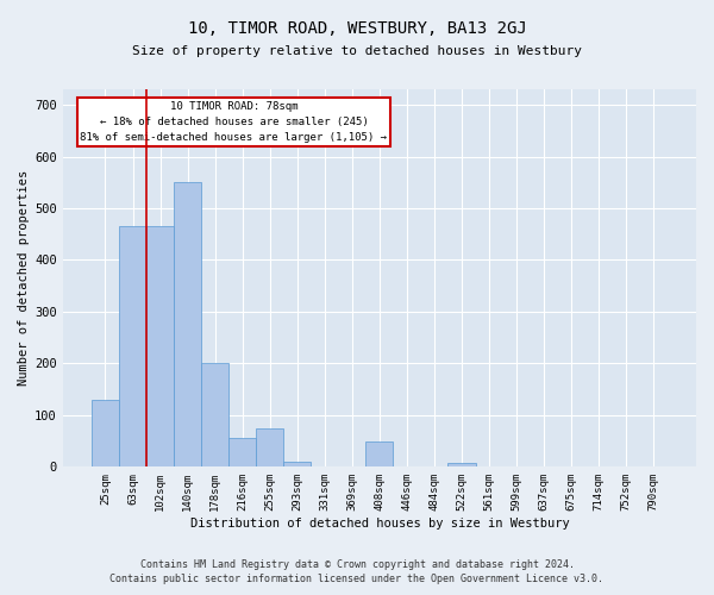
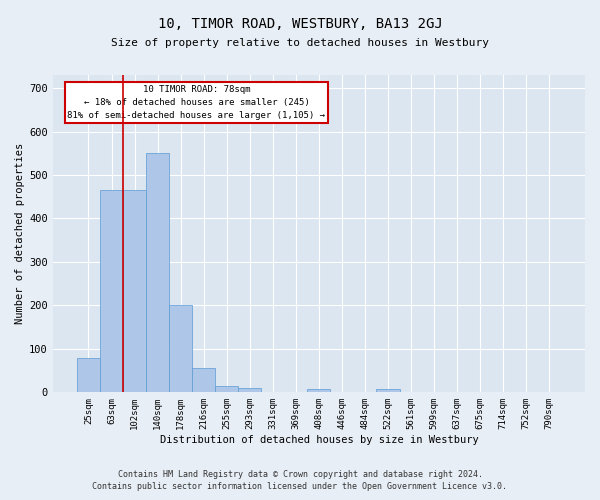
25sqm: 130 -> 78
255sqm: 75 -> 15
408sqm: 50 -> 8
